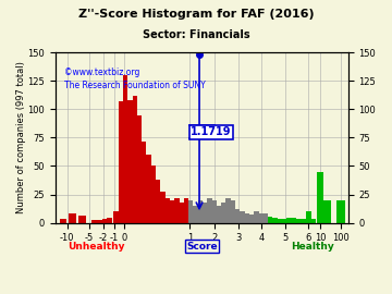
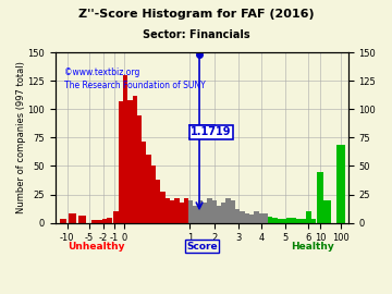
100: 20 -> 69
